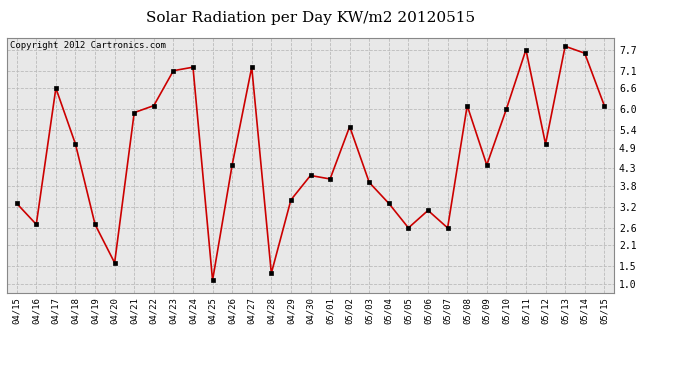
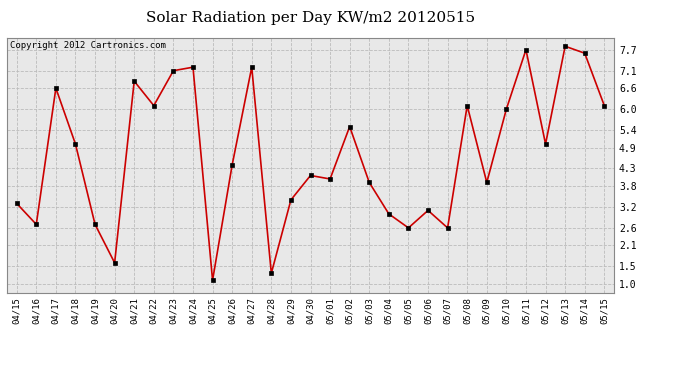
04/21: 5.9 -> 6.8
05/04: 3.3 -> 3.0
05/09: 4.4 -> 3.9
